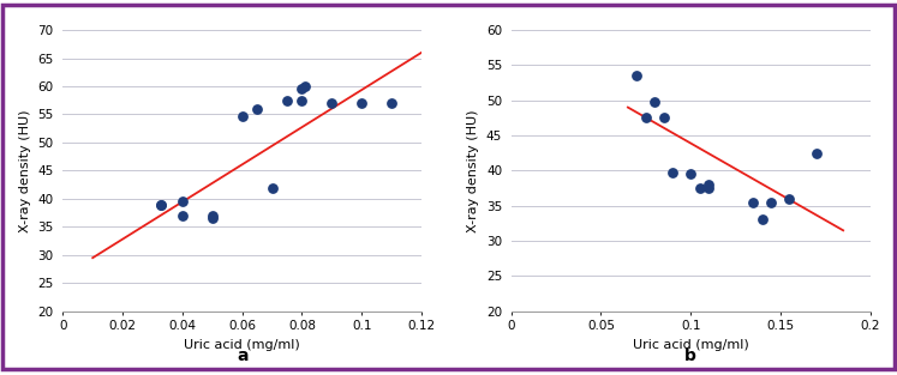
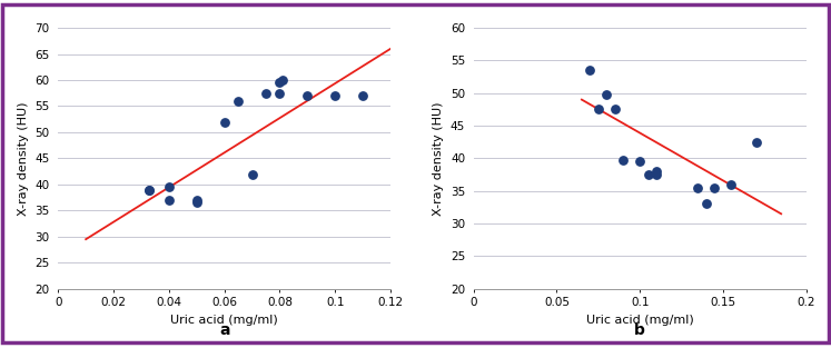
0.06: 54.7 -> 52.0
